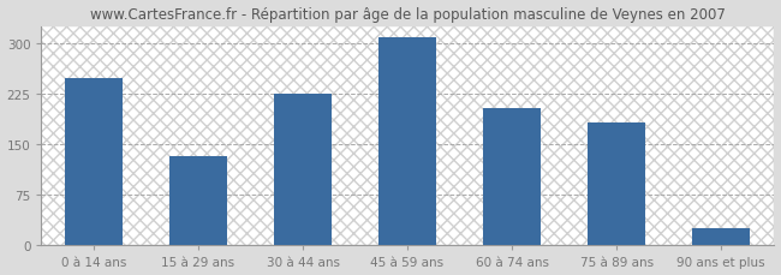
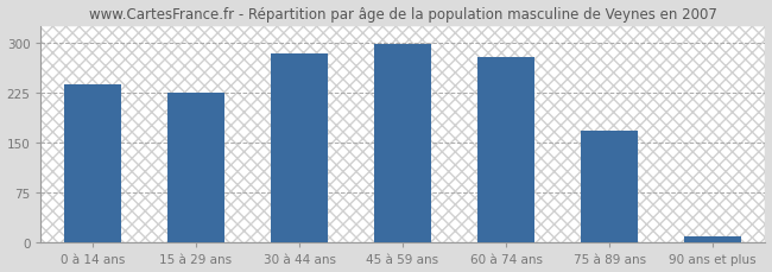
0 à 14 ans: 248 -> 237
15 à 29 ans: 132 -> 224
30 à 44 ans: 224 -> 284
45 à 59 ans: 308 -> 297
60 à 74 ans: 204 -> 278
75 à 89 ans: 182 -> 168
90 ans et plus: 26 -> 10
